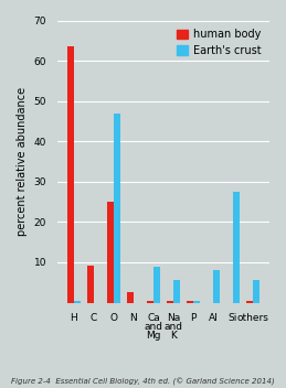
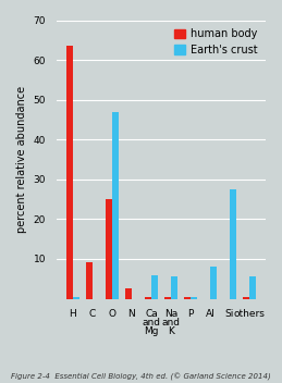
Earth's crust/Ca and Mg: 9.0 -> 6.0
